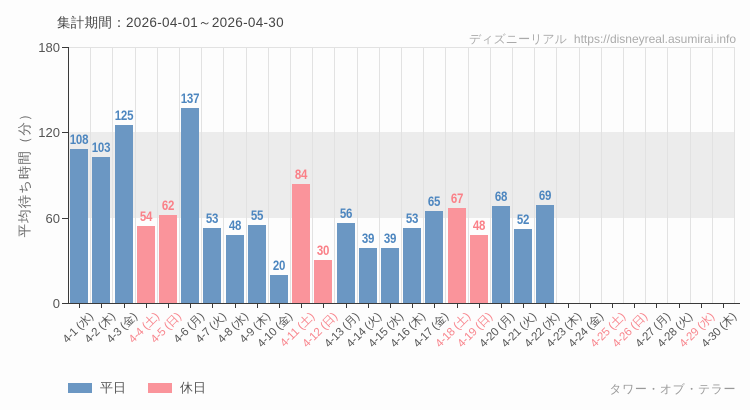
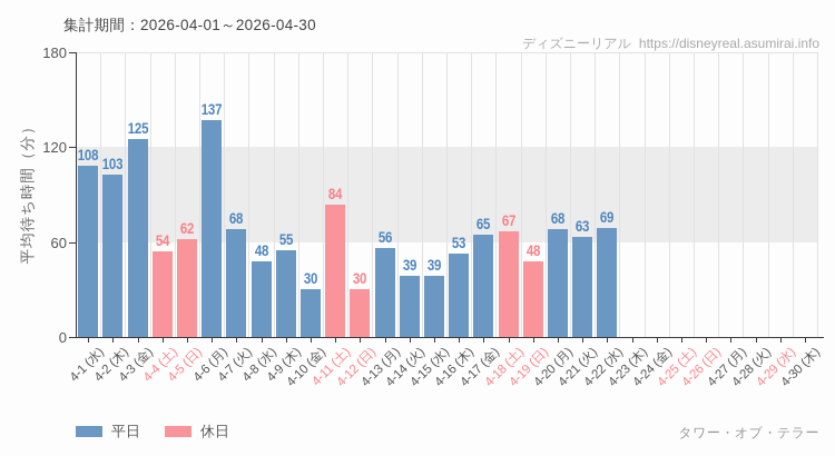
4-7 (火): 53 -> 68
4-10 (金): 20 -> 30
4-21 (火): 52 -> 63
